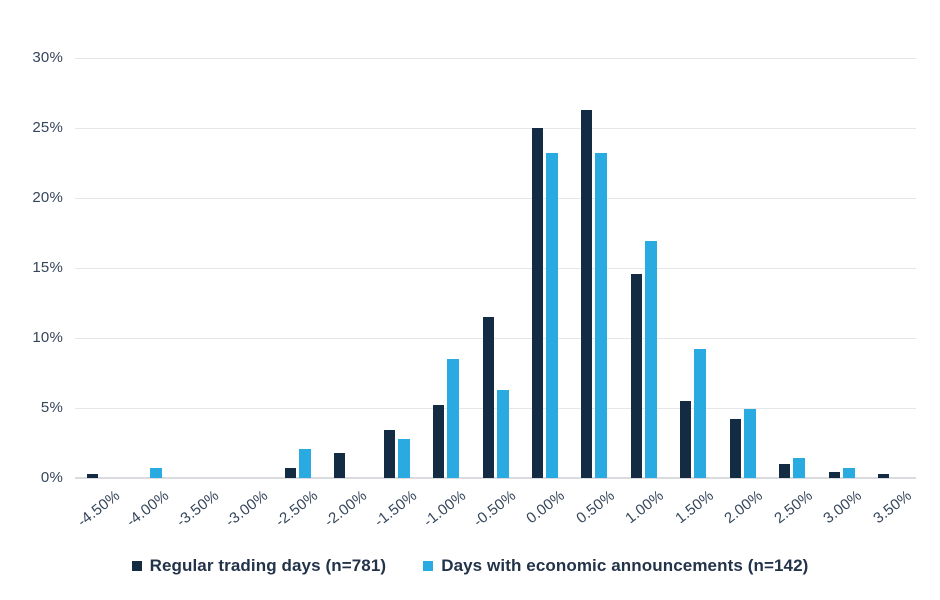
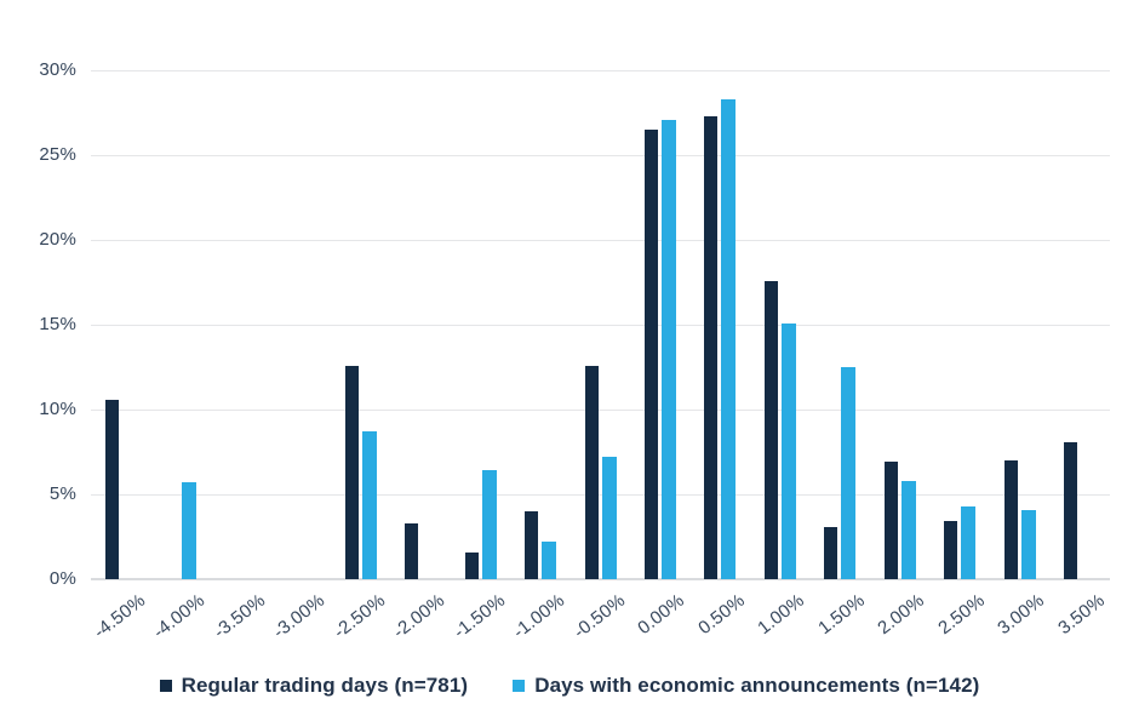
Regular trading days (n=781)/-4.50%: 0.3% -> 10.6%
Days with economic announcements (n=142)/-4.00%: 0.7% -> 5.7%
Regular trading days (n=781)/-2.50%: 0.7% -> 12.6%
Days with economic announcements (n=142)/-2.50%: 2.1% -> 8.7%
Regular trading days (n=781)/-2.00%: 1.8% -> 3.3%
Regular trading days (n=781)/-1.50%: 3.4% -> 1.6%
Days with economic announcements (n=142)/-1.50%: 2.8% -> 6.4%
Regular trading days (n=781)/-1.00%: 5.2% -> 4.0%
Days with economic announcements (n=142)/-1.00%: 8.5% -> 2.2%
Regular trading days (n=781)/-0.50%: 11.5% -> 12.6%
Days with economic announcements (n=142)/-0.50%: 6.3% -> 7.2%
Regular trading days (n=781)/0.00%: 25.0% -> 26.5%
Days with economic announcements (n=142)/0.00%: 23.2% -> 27.1%
Regular trading days (n=781)/0.50%: 26.3% -> 27.3%
Days with economic announcements (n=142)/0.50%: 23.2% -> 28.3%
Regular trading days (n=781)/1.00%: 14.6% -> 17.6%
Days with economic announcements (n=142)/1.00%: 16.9% -> 15.1%
Regular trading days (n=781)/1.50%: 5.5% -> 3.1%
Days with economic announcements (n=142)/1.50%: 9.2% -> 12.5%
Regular trading days (n=781)/2.00%: 4.2% -> 6.9%
Days with economic announcements (n=142)/2.00%: 4.9% -> 5.8%
Regular trading days (n=781)/2.50%: 1.0% -> 3.4%
Days with economic announcements (n=142)/2.50%: 1.4% -> 4.3%
Regular trading days (n=781)/3.00%: 0.4% -> 7.0%
Days with economic announcements (n=142)/3.00%: 0.7% -> 4.1%
Regular trading days (n=781)/3.50%: 0.3% -> 8.1%
